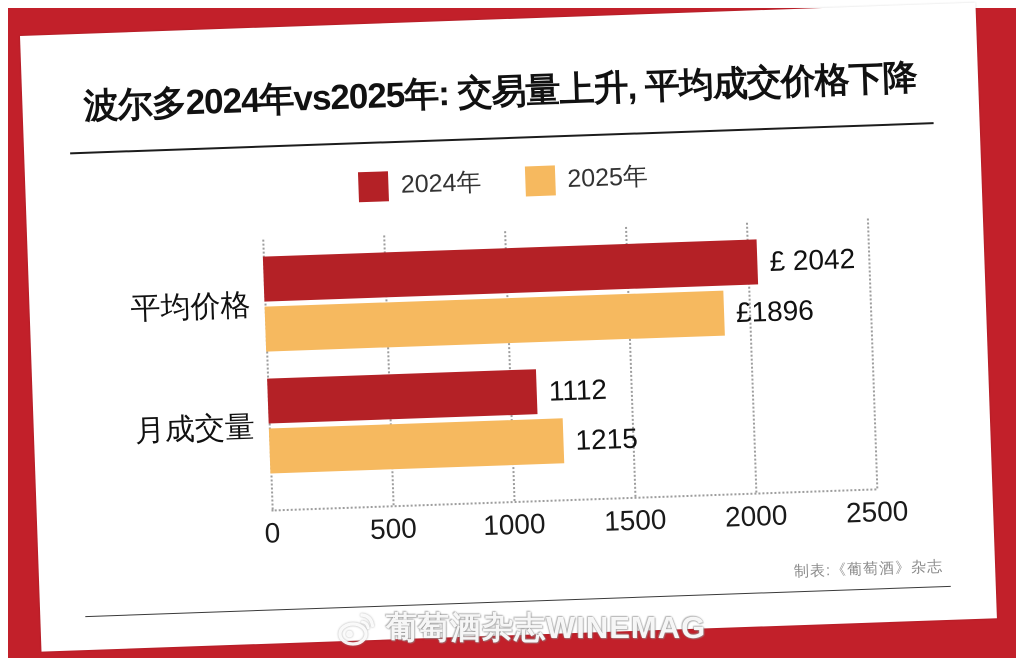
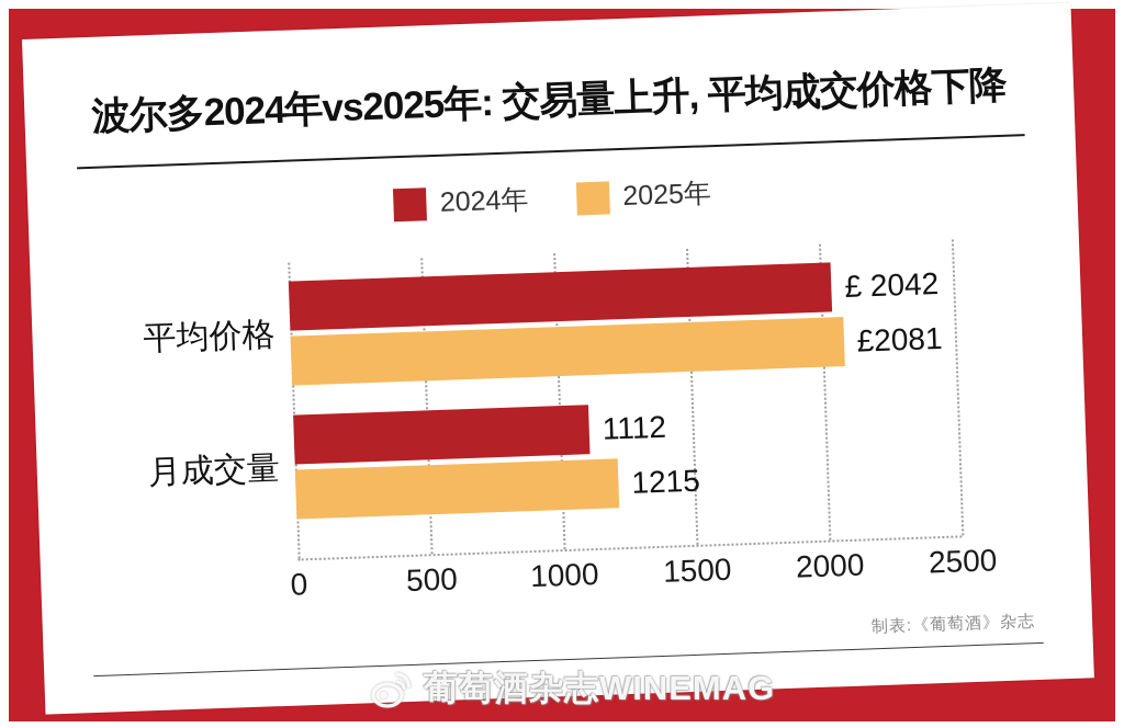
2025年/平均价格: £1896 -> £2081
